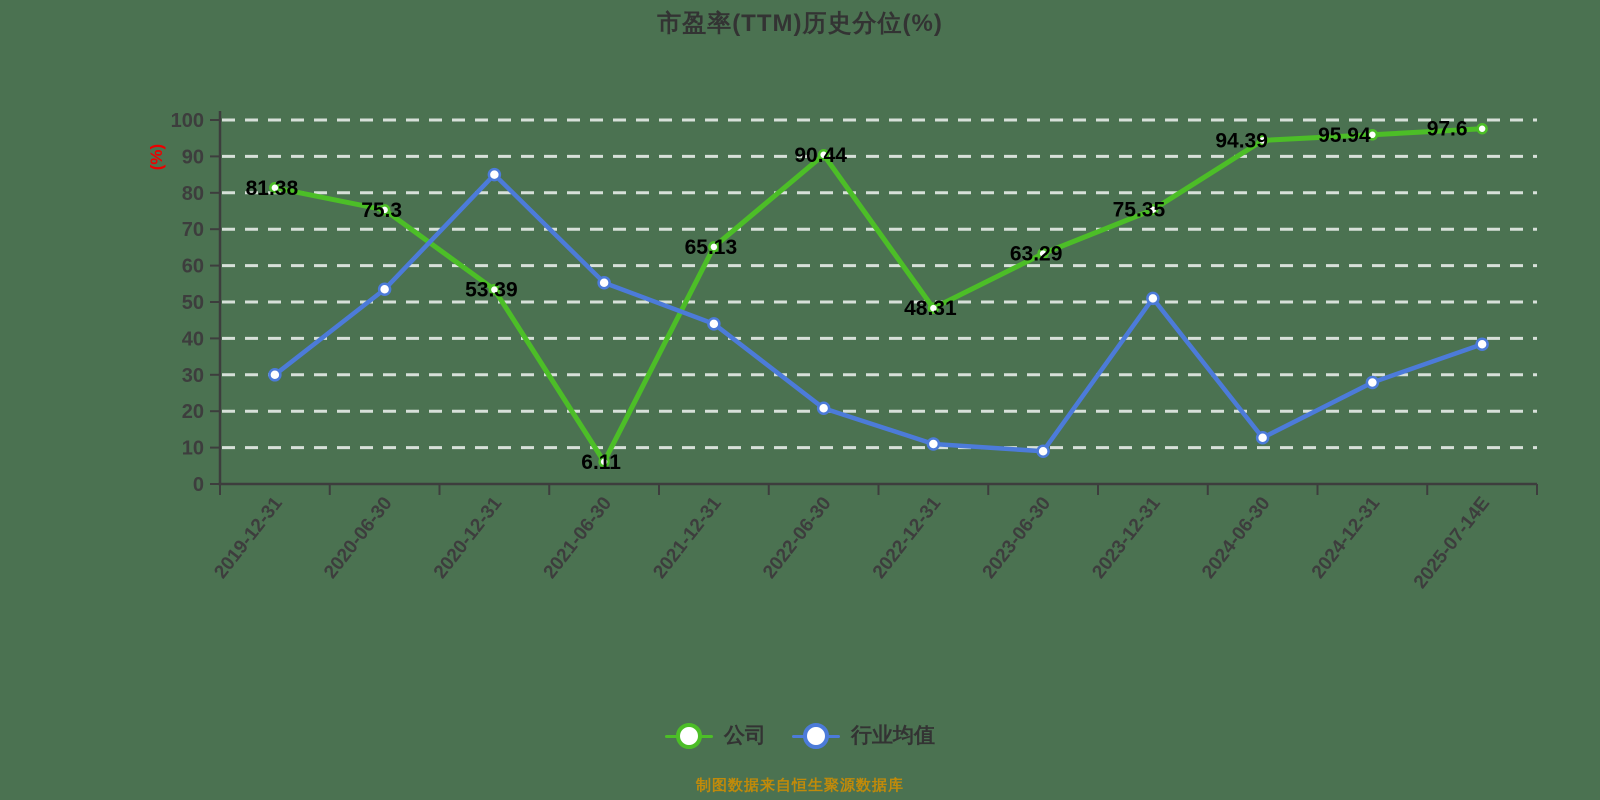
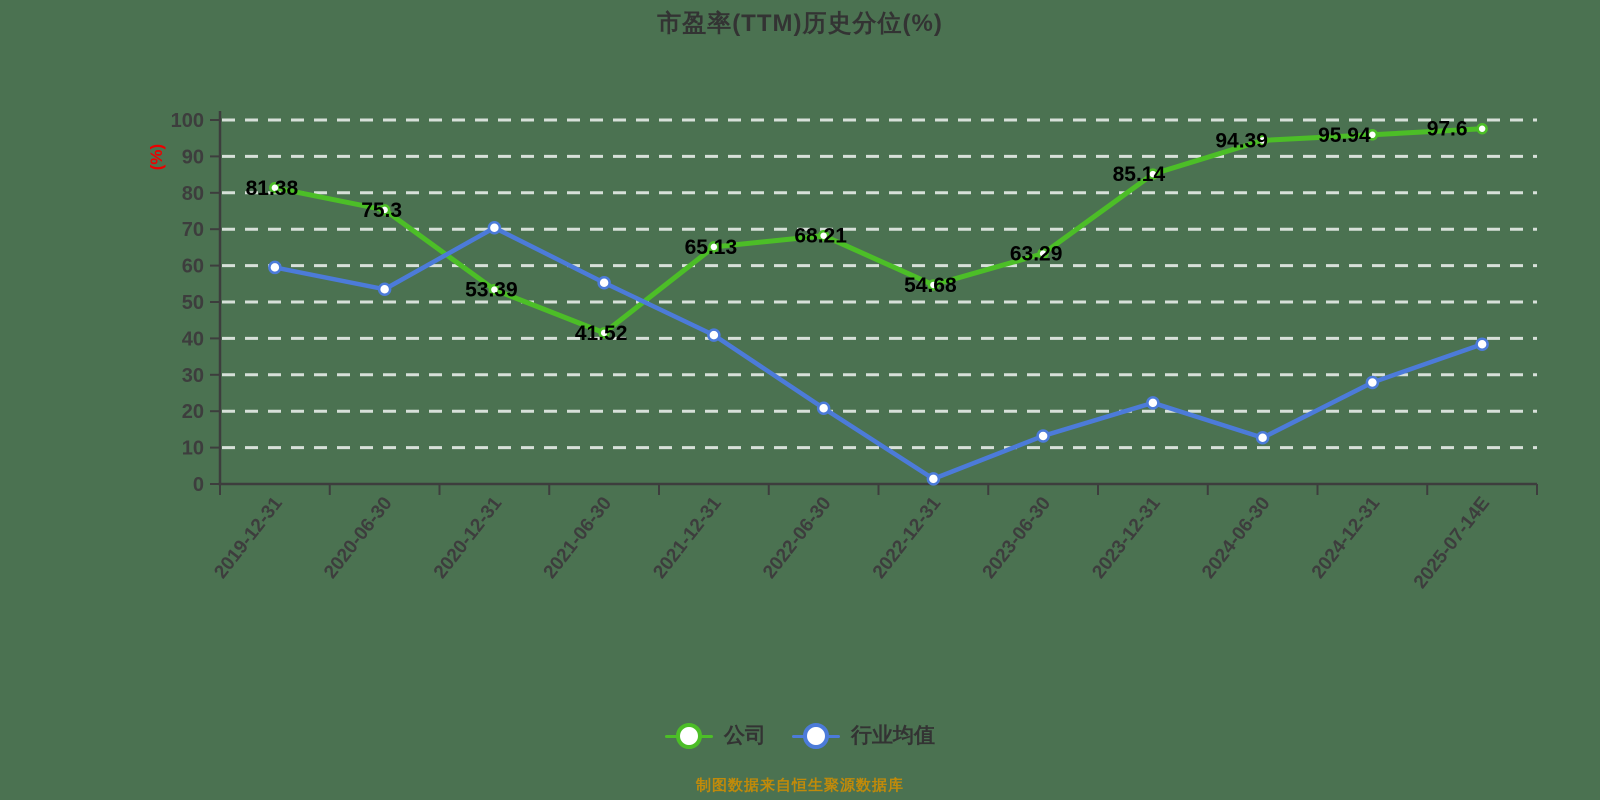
行业均值/2019-12-31: 30 -> 60
行业均值/2020-12-31: 85 -> 70
公司/2021-06-30: 6.11 -> 41.52
行业均值/2021-12-31: 44 -> 41
公司/2022-06-30: 90.44 -> 68.21
公司/2022-12-31: 48.31 -> 54.68
行业均值/2022-12-31: 11 -> 1
行业均值/2023-06-30: 9 -> 13
公司/2023-12-31: 75.35 -> 85.14
行业均值/2023-12-31: 51 -> 22
